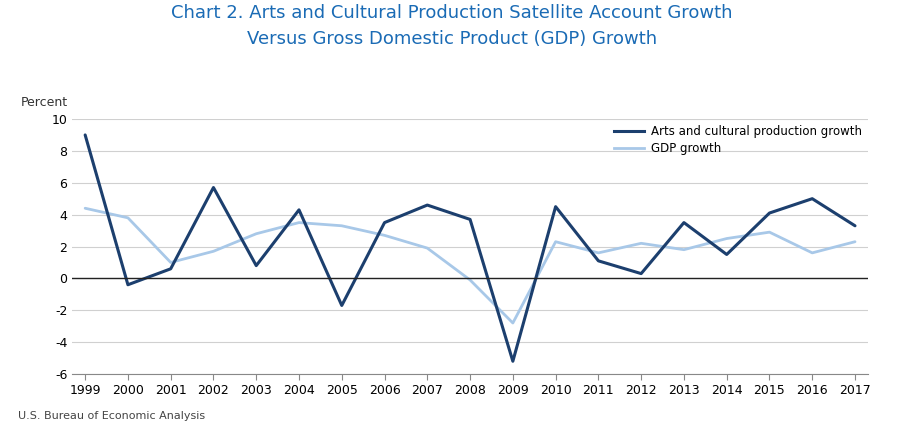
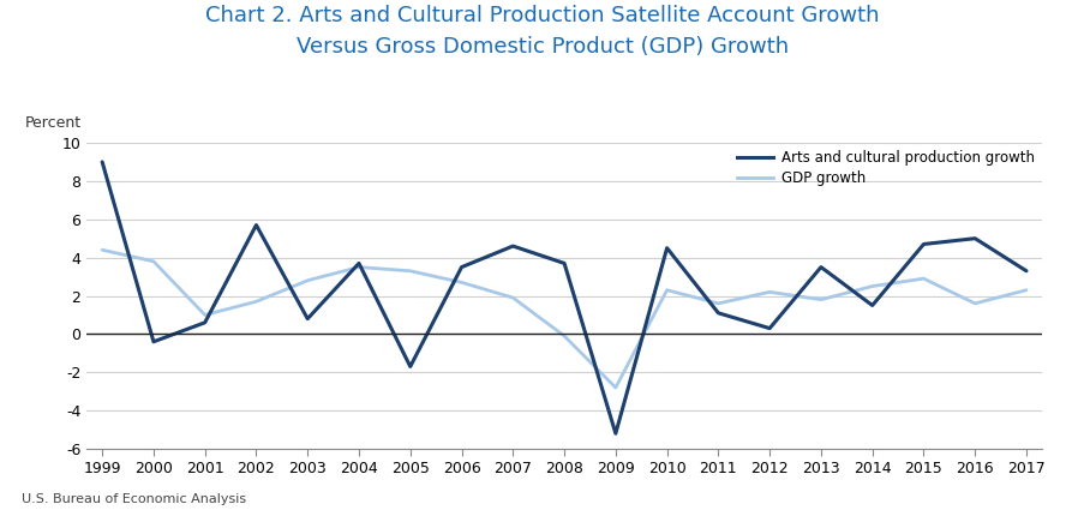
Arts and cultural production growth/2004: 4.3 -> 3.7
Arts and cultural production growth/2015: 4.1 -> 4.7
